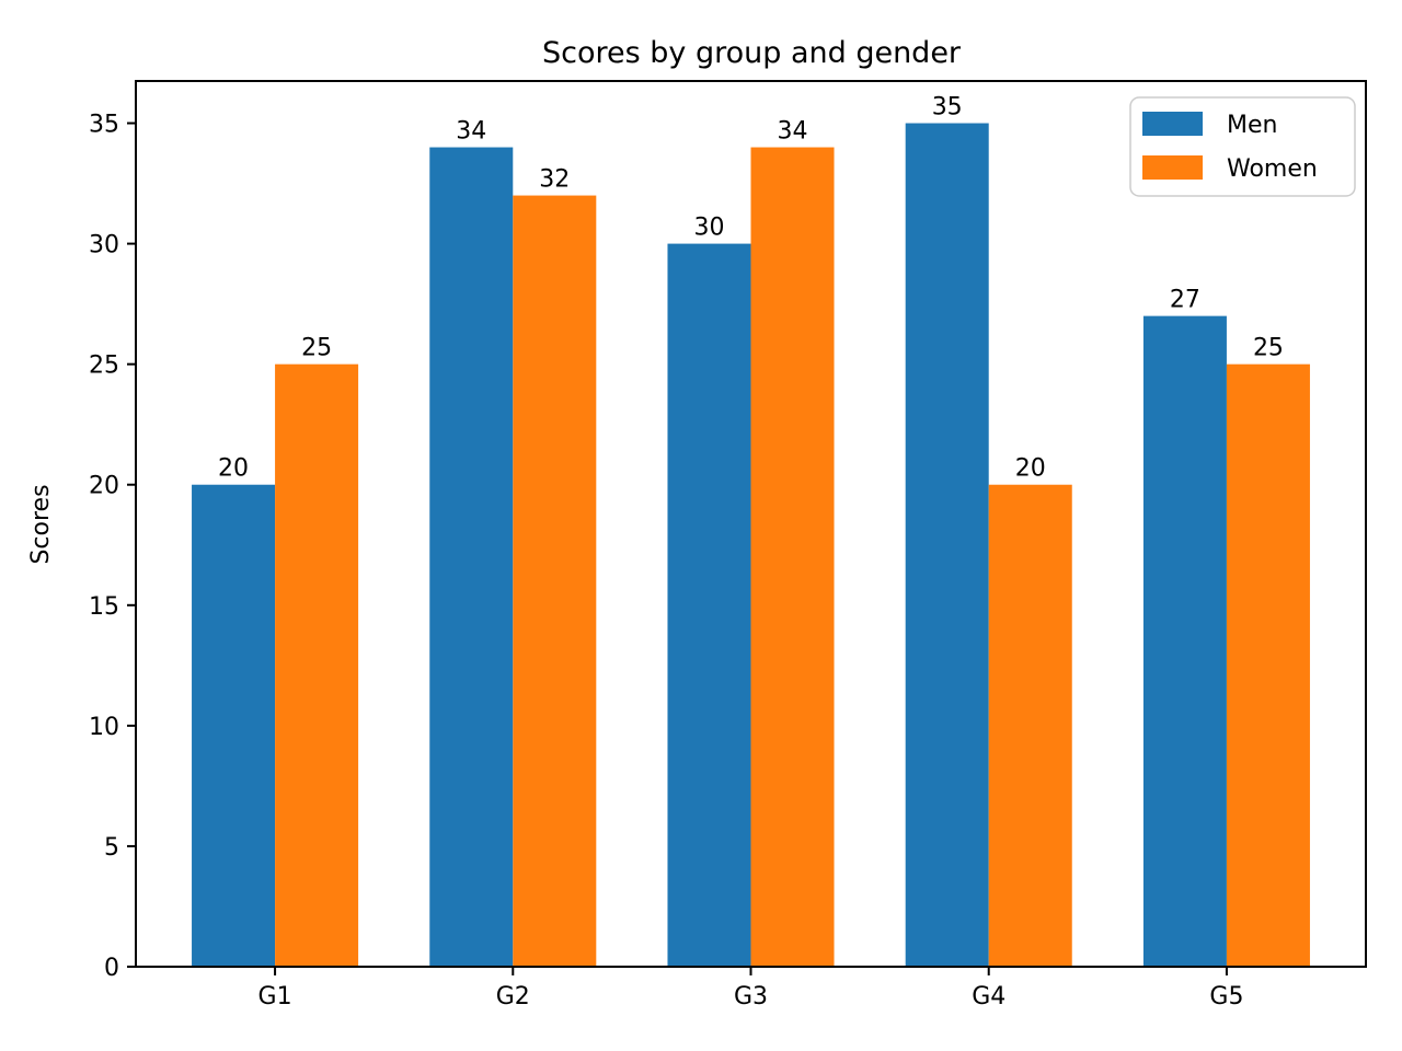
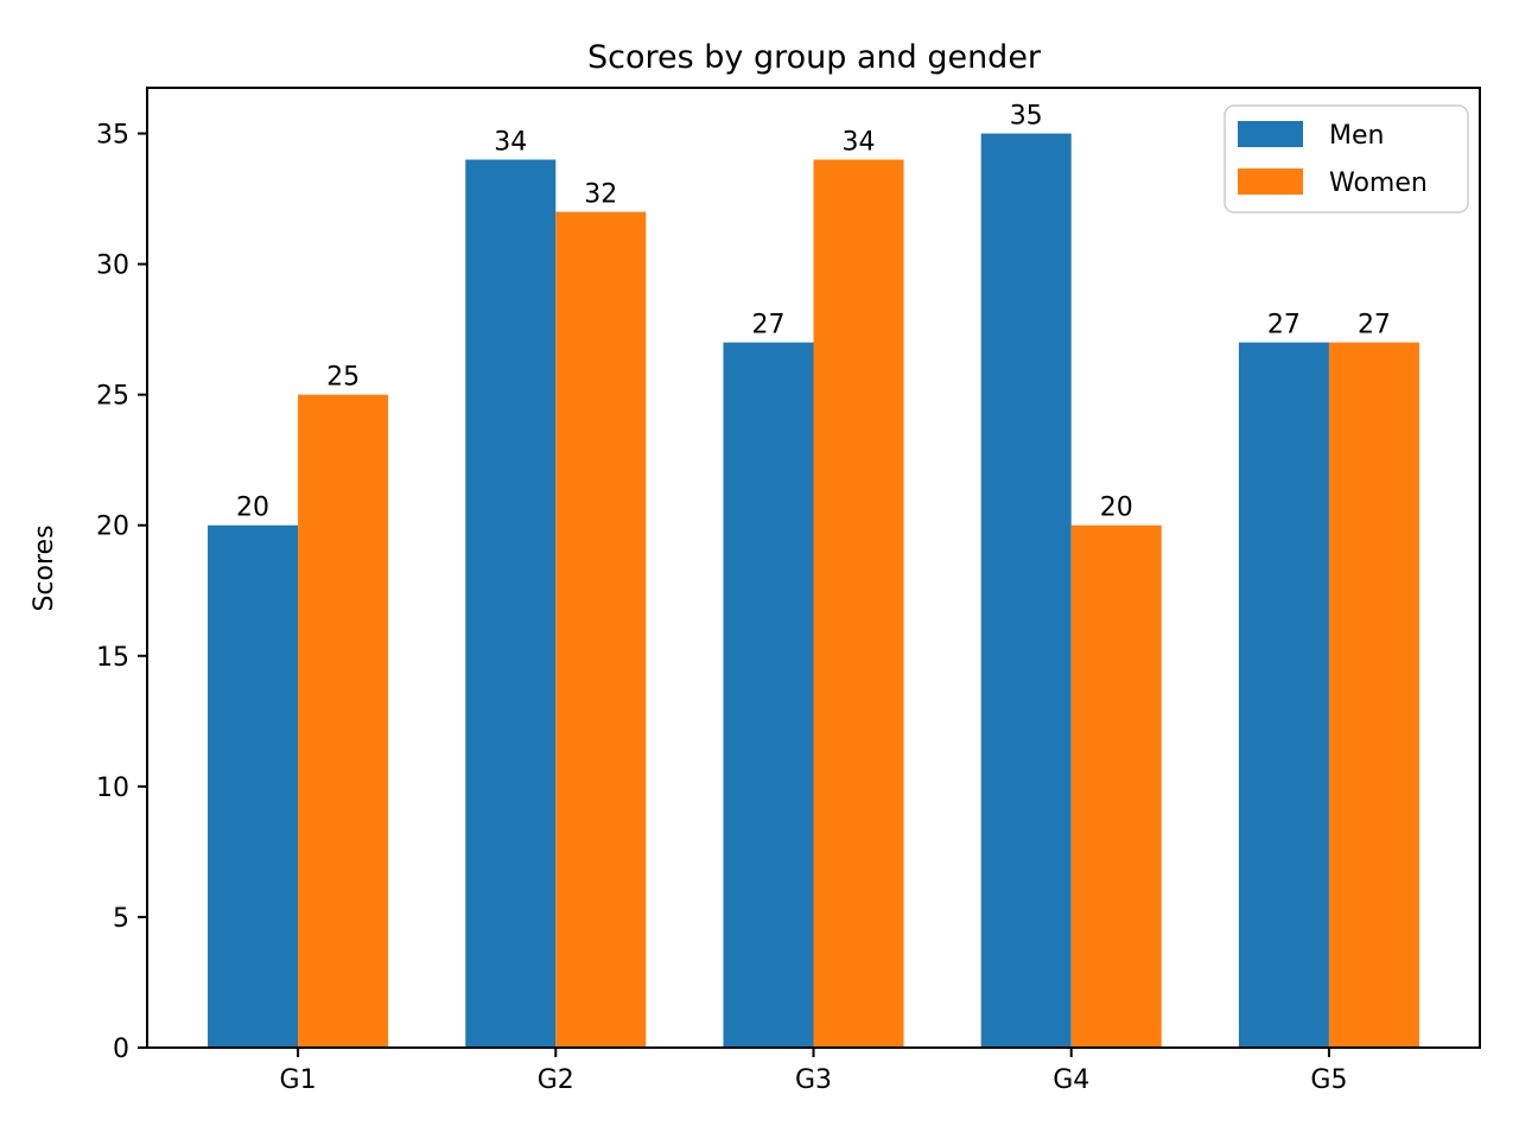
Men/G3: 30 -> 27
Women/G5: 25 -> 27
